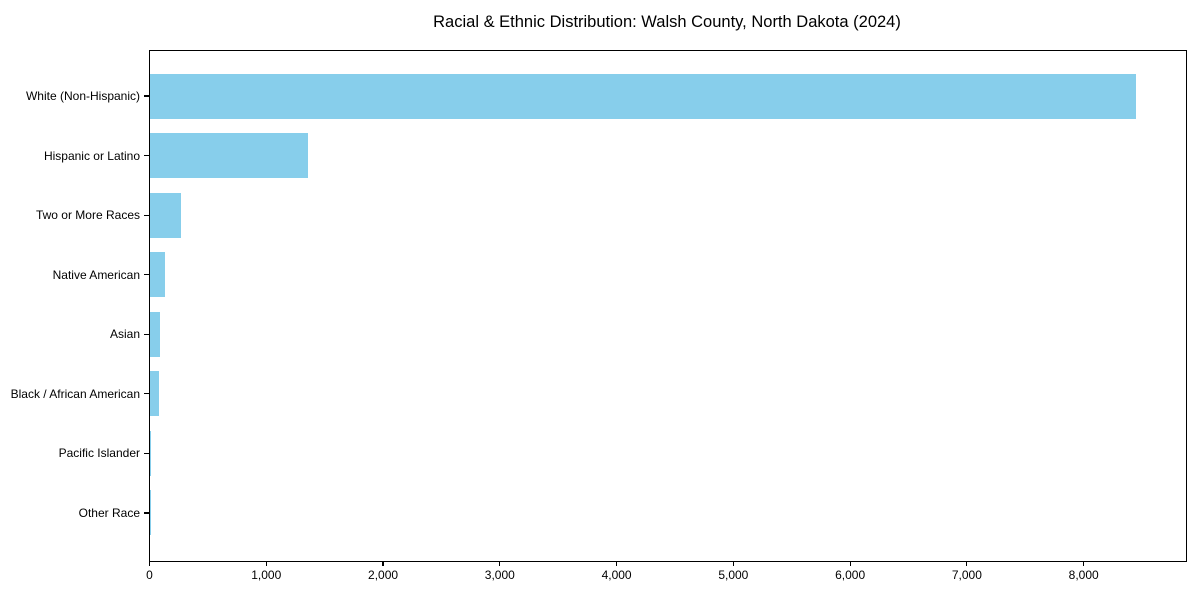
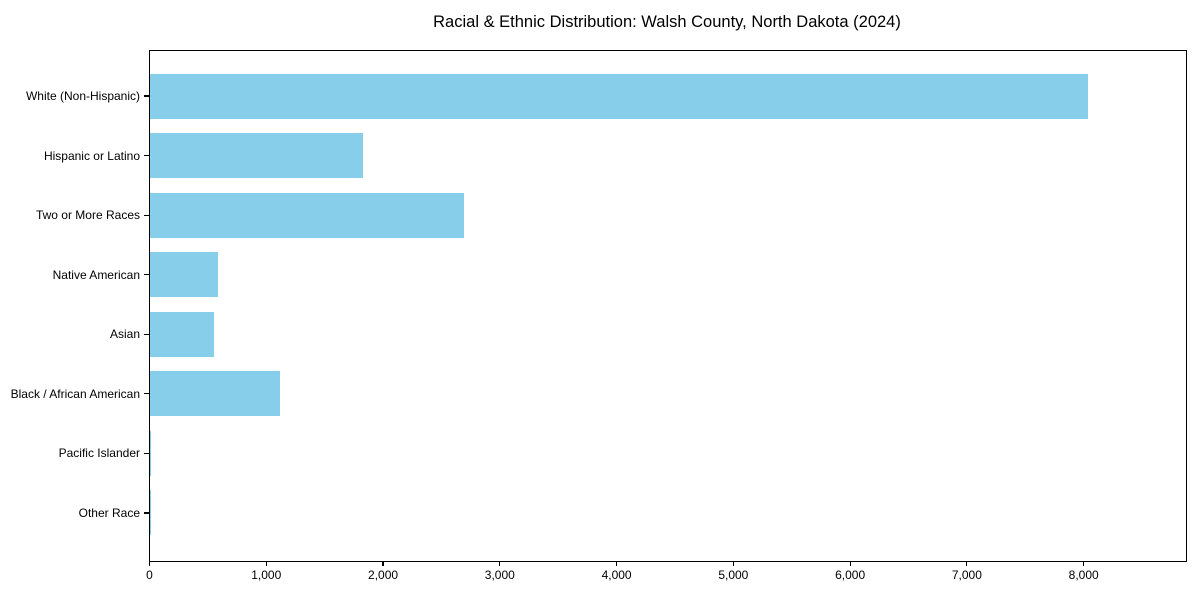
White (Non-Hispanic): 8450 -> 8040
Hispanic or Latino: 1360 -> 1830
Two or More Races: 270 -> 2690
Native American: 130 -> 590
Asian: 90 -> 550
Black / African American: 80 -> 1120
